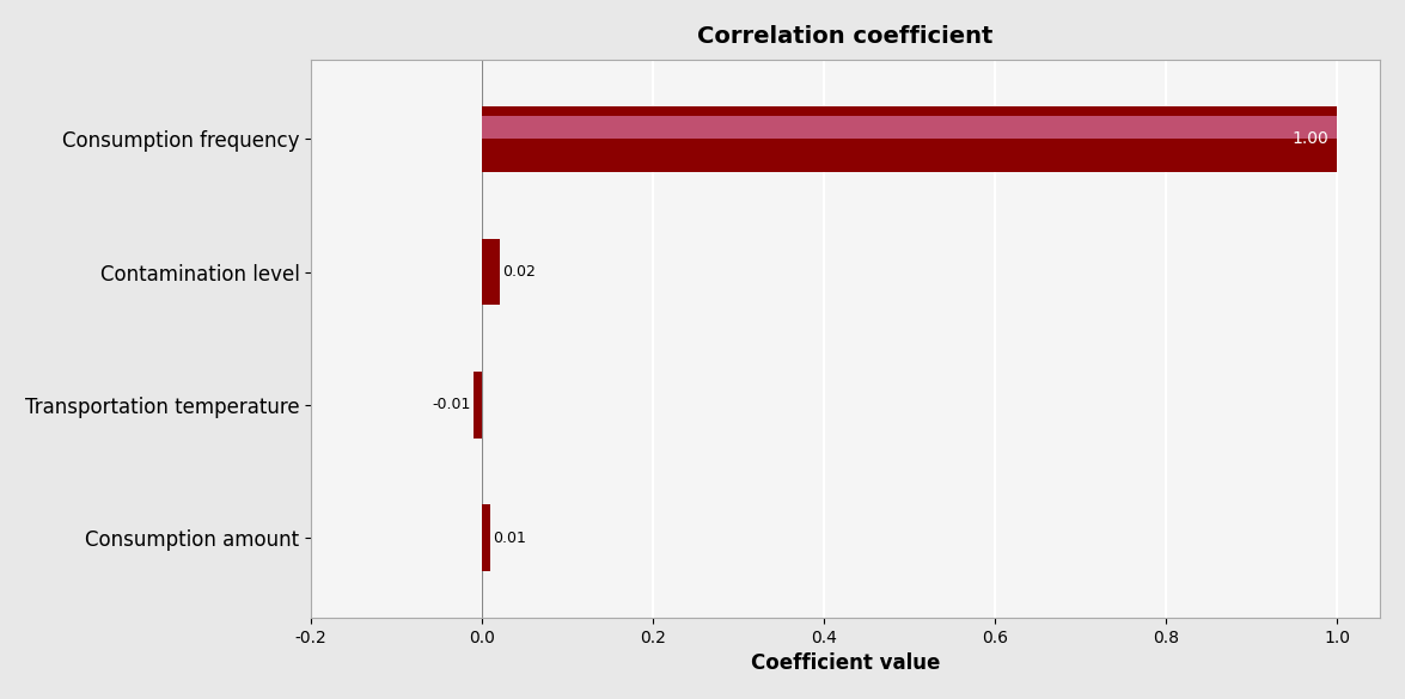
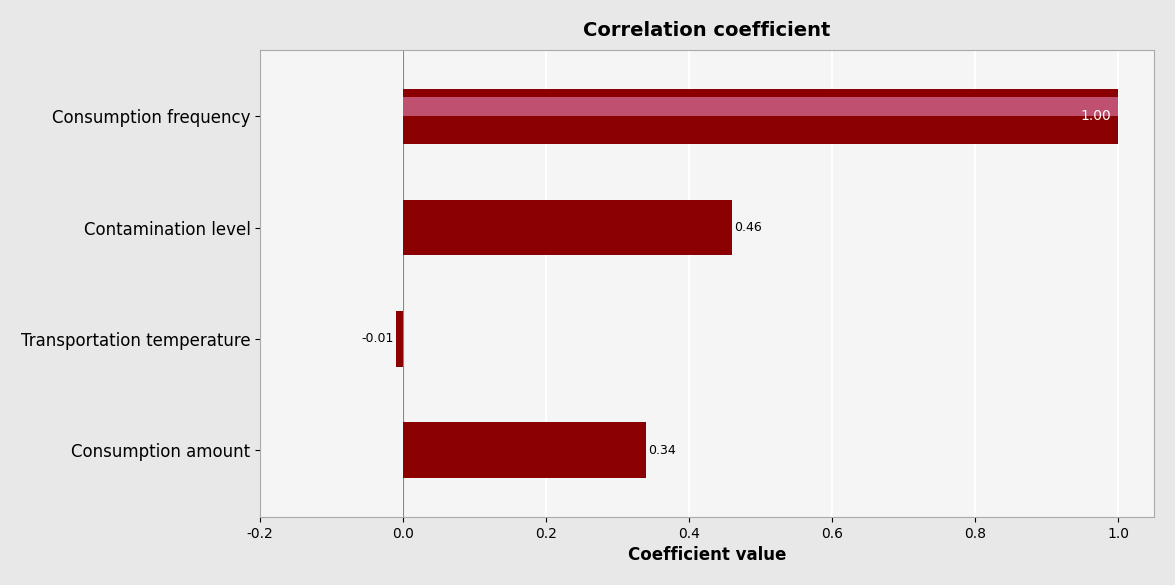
Contamination level: 0.02 -> 0.46
Consumption amount: 0.01 -> 0.34
